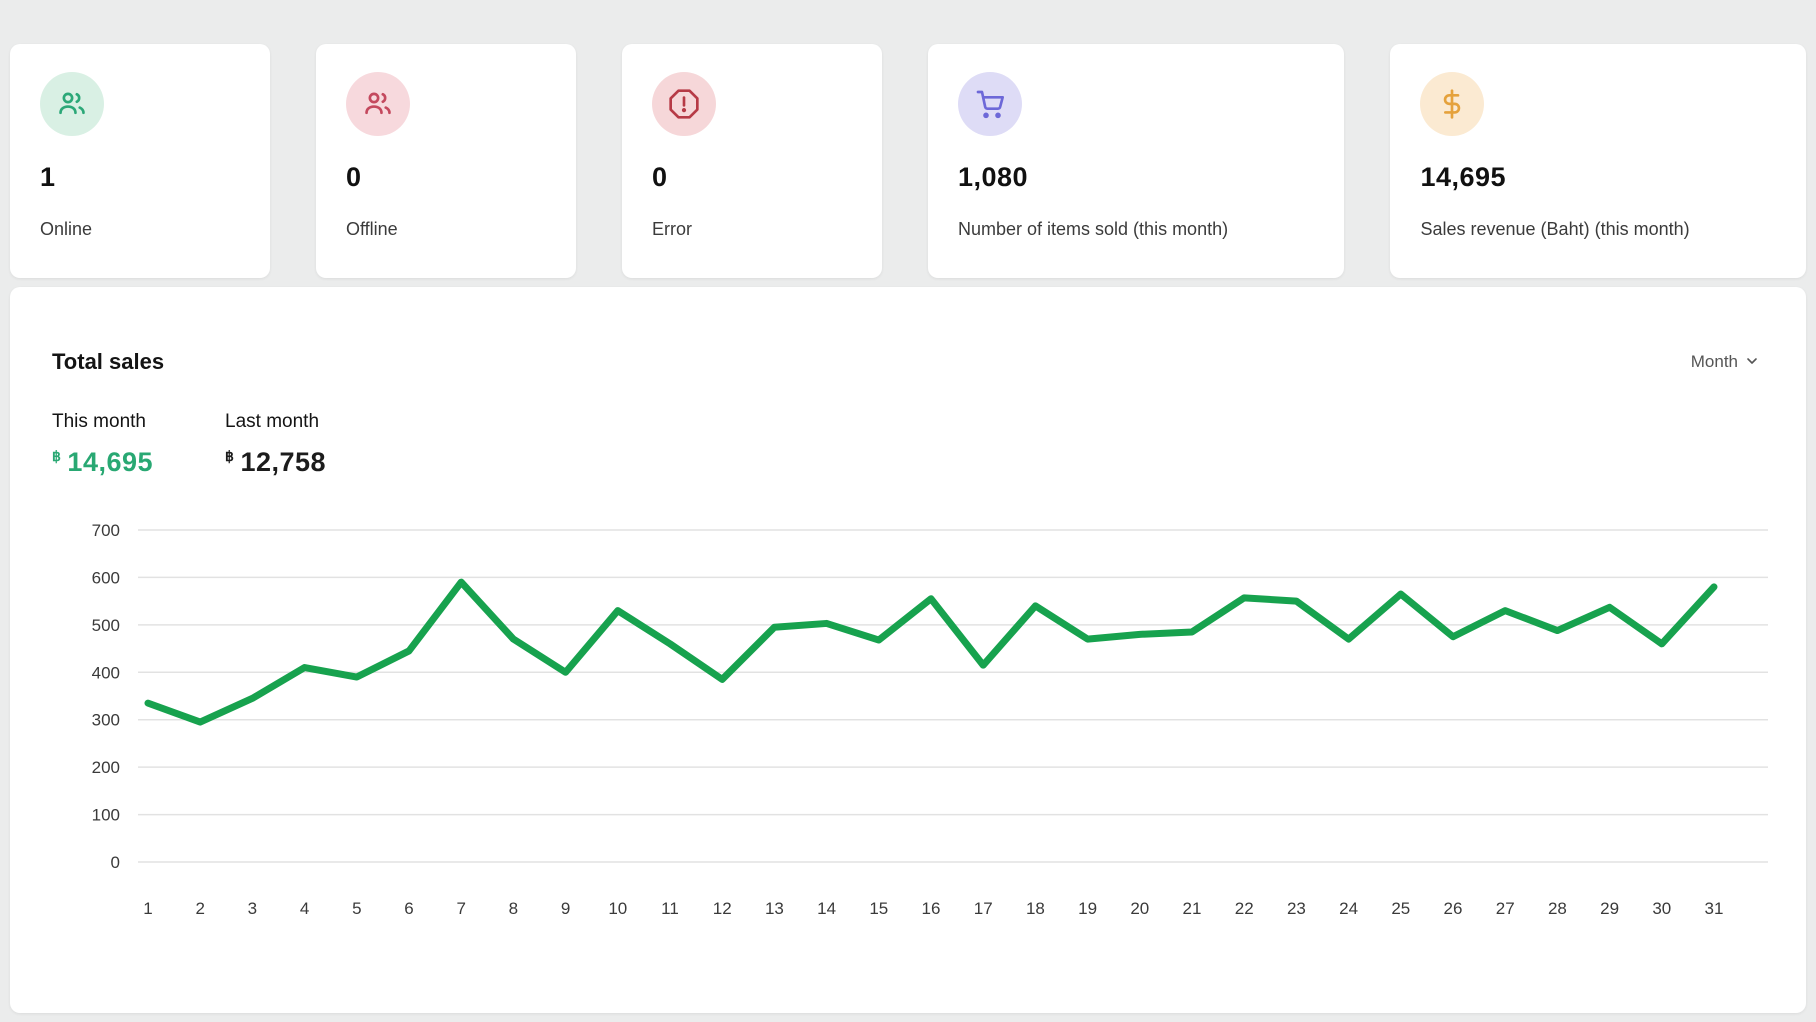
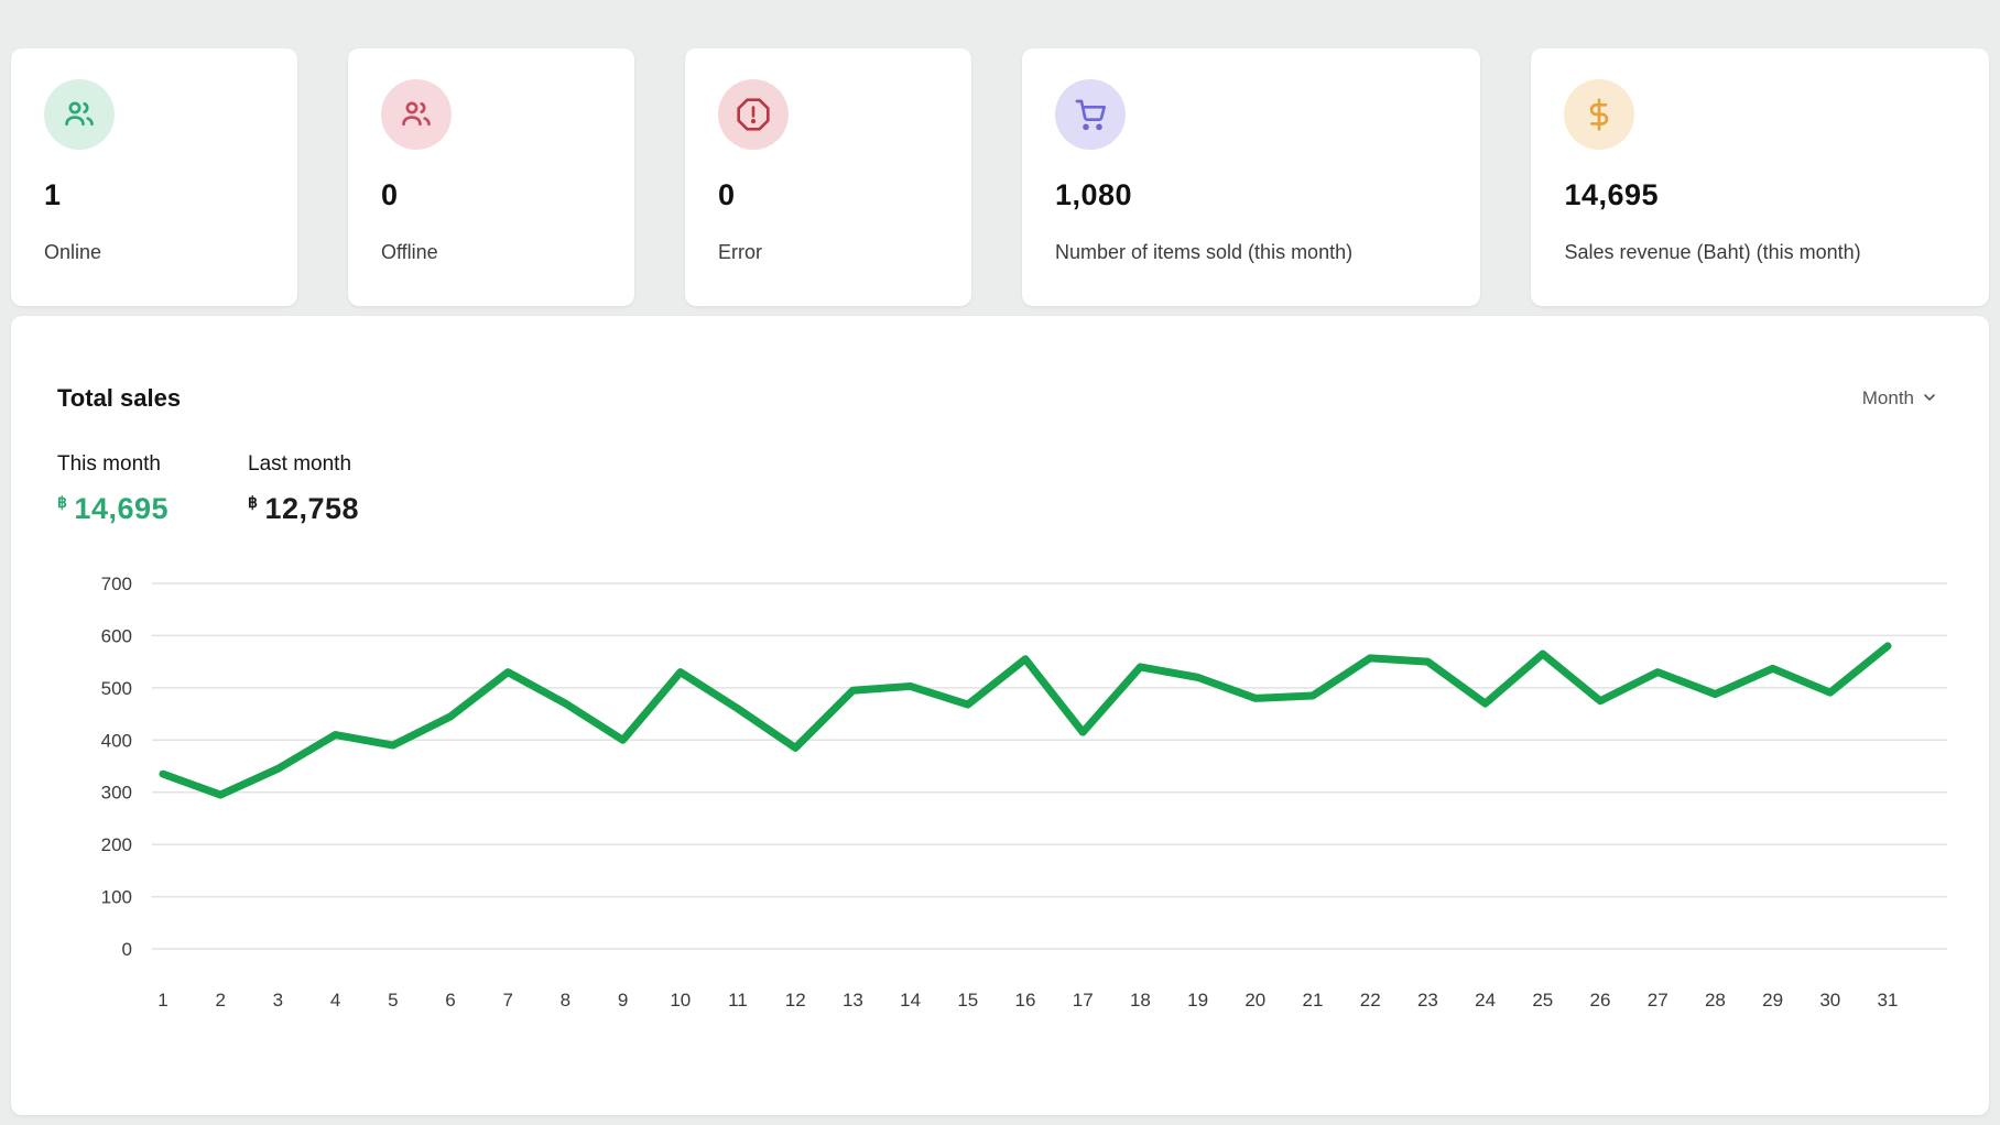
7: 590 -> 530
19: 470 -> 520
30: 460 -> 490
